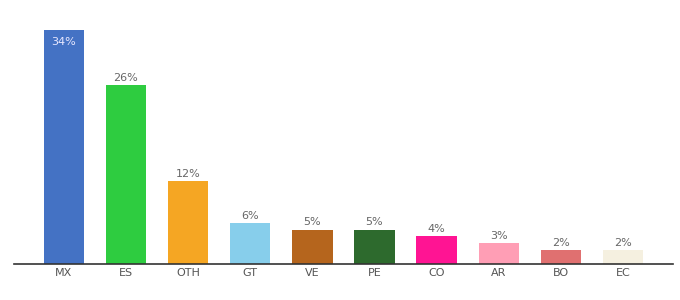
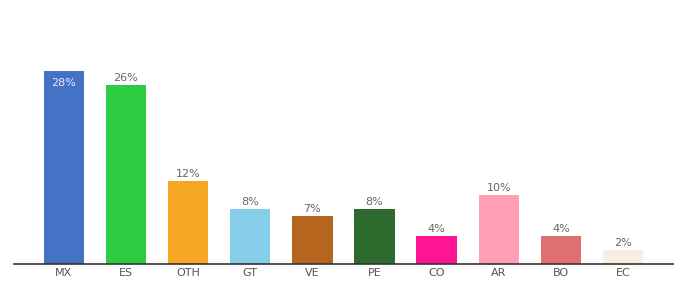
MX: 34% -> 28%
GT: 6% -> 8%
VE: 5% -> 7%
PE: 5% -> 8%
AR: 3% -> 10%
BO: 2% -> 4%
